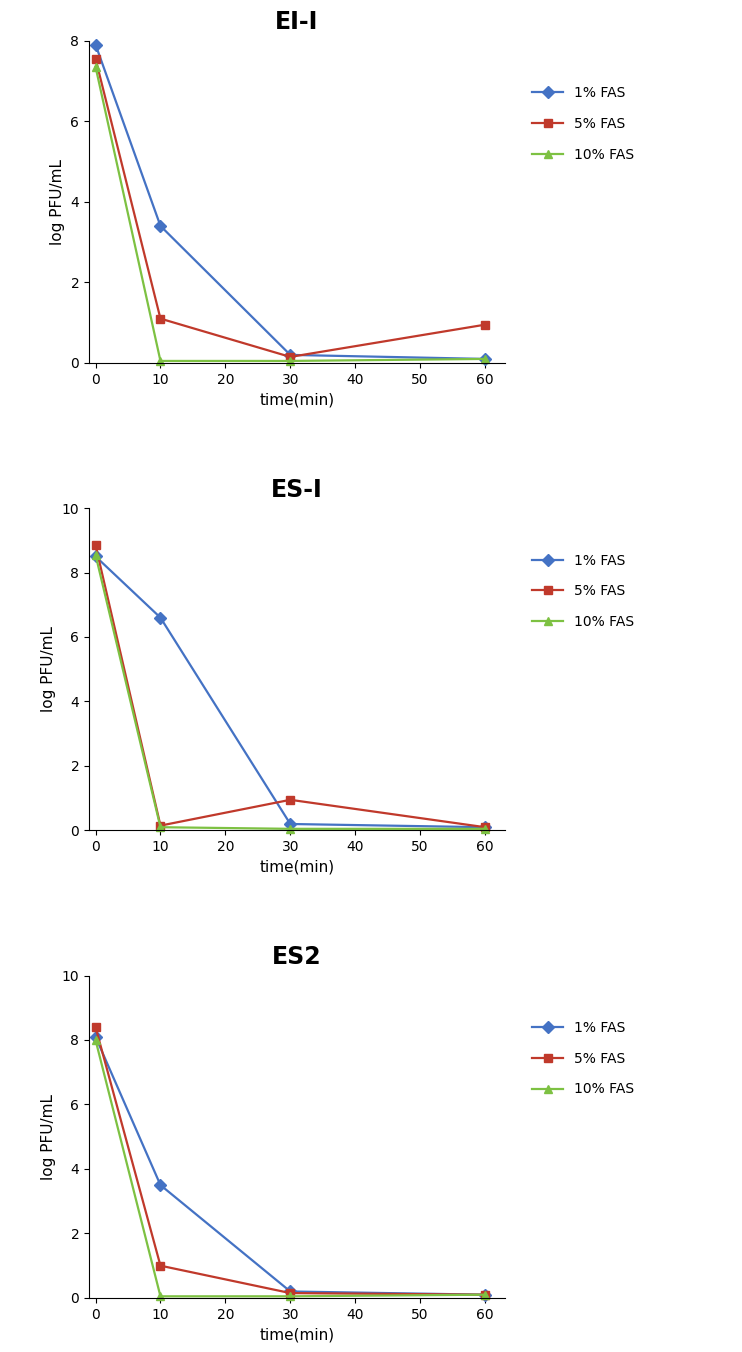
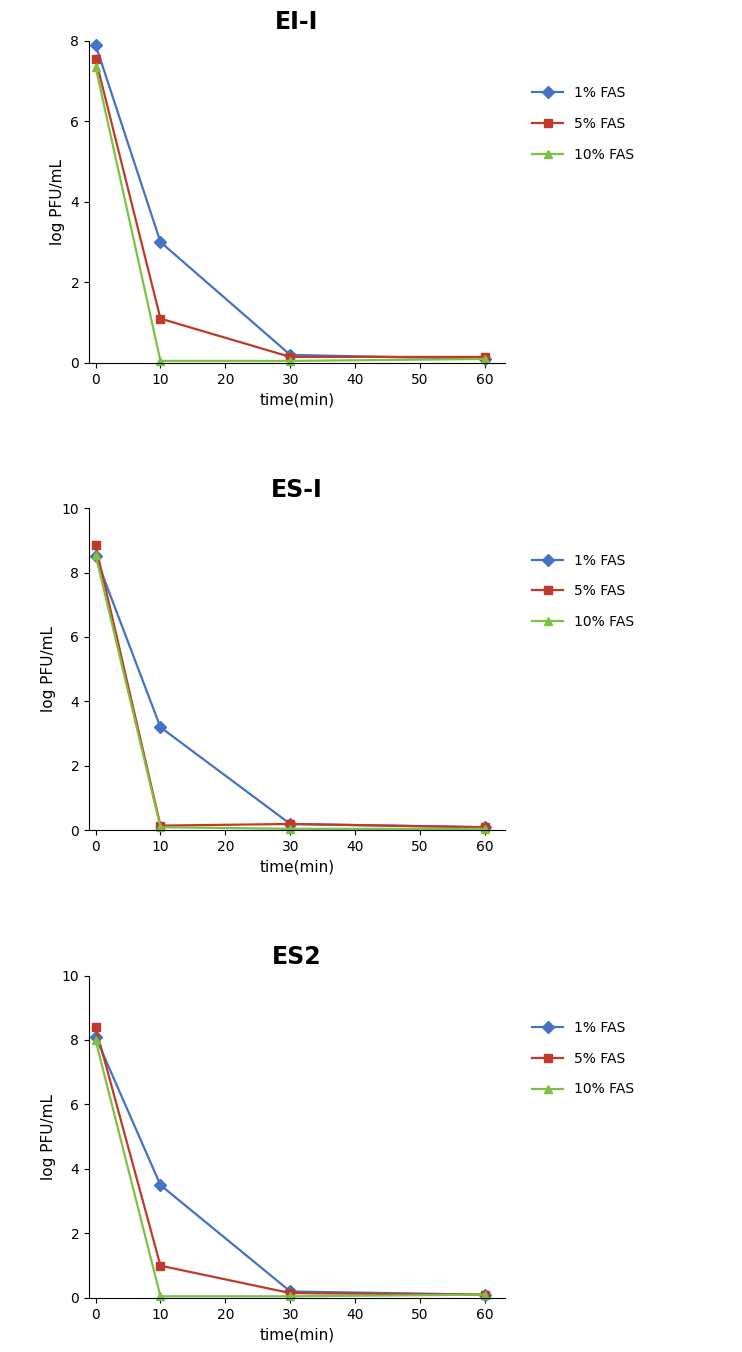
EI-I/1% FAS/10: 3.4 -> 3.0
EI-I/5% FAS/60: 0.95 -> 0.15
ES-I/1% FAS/10: 6.6 -> 3.2
ES-I/5% FAS/30: 0.95 -> 0.20
